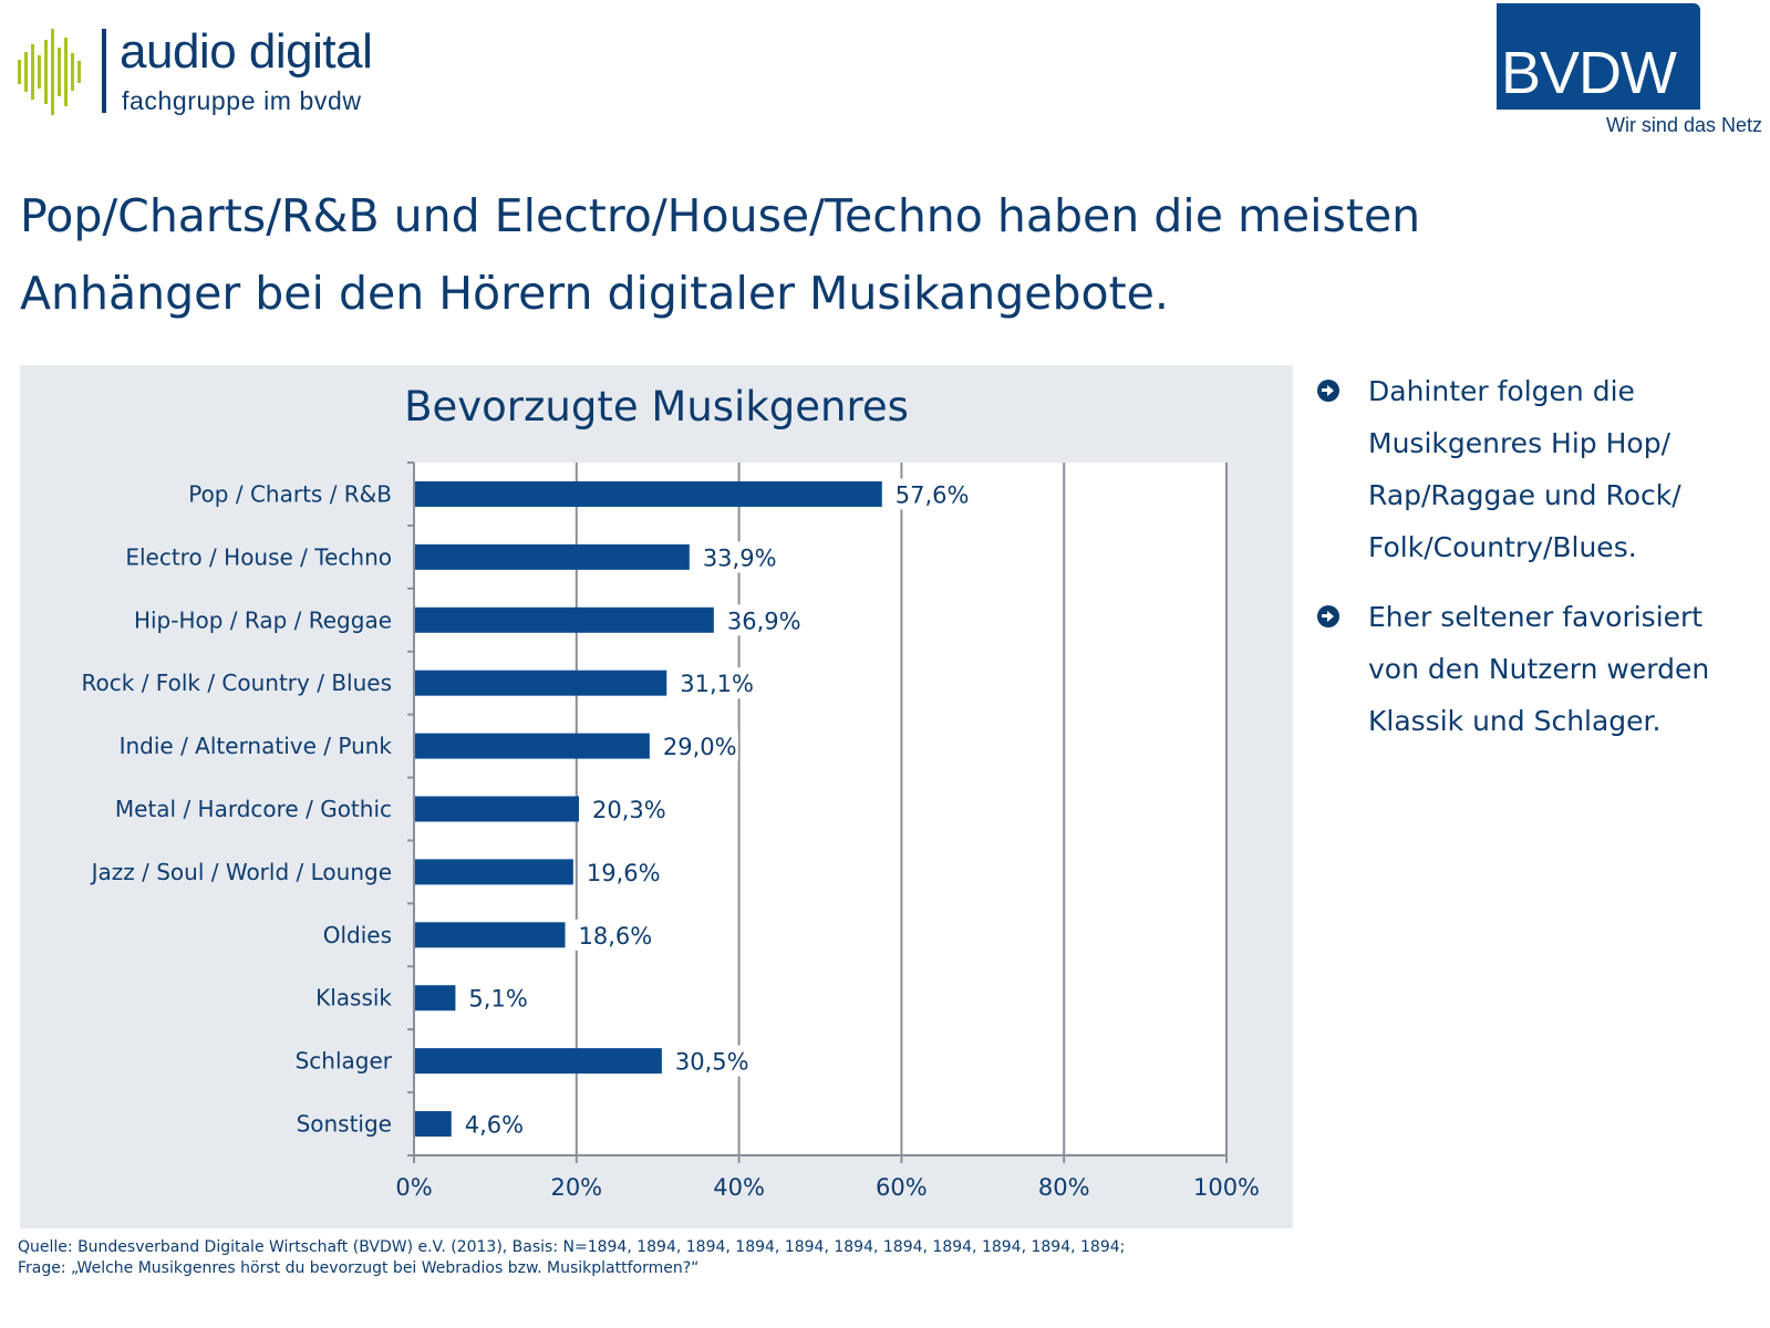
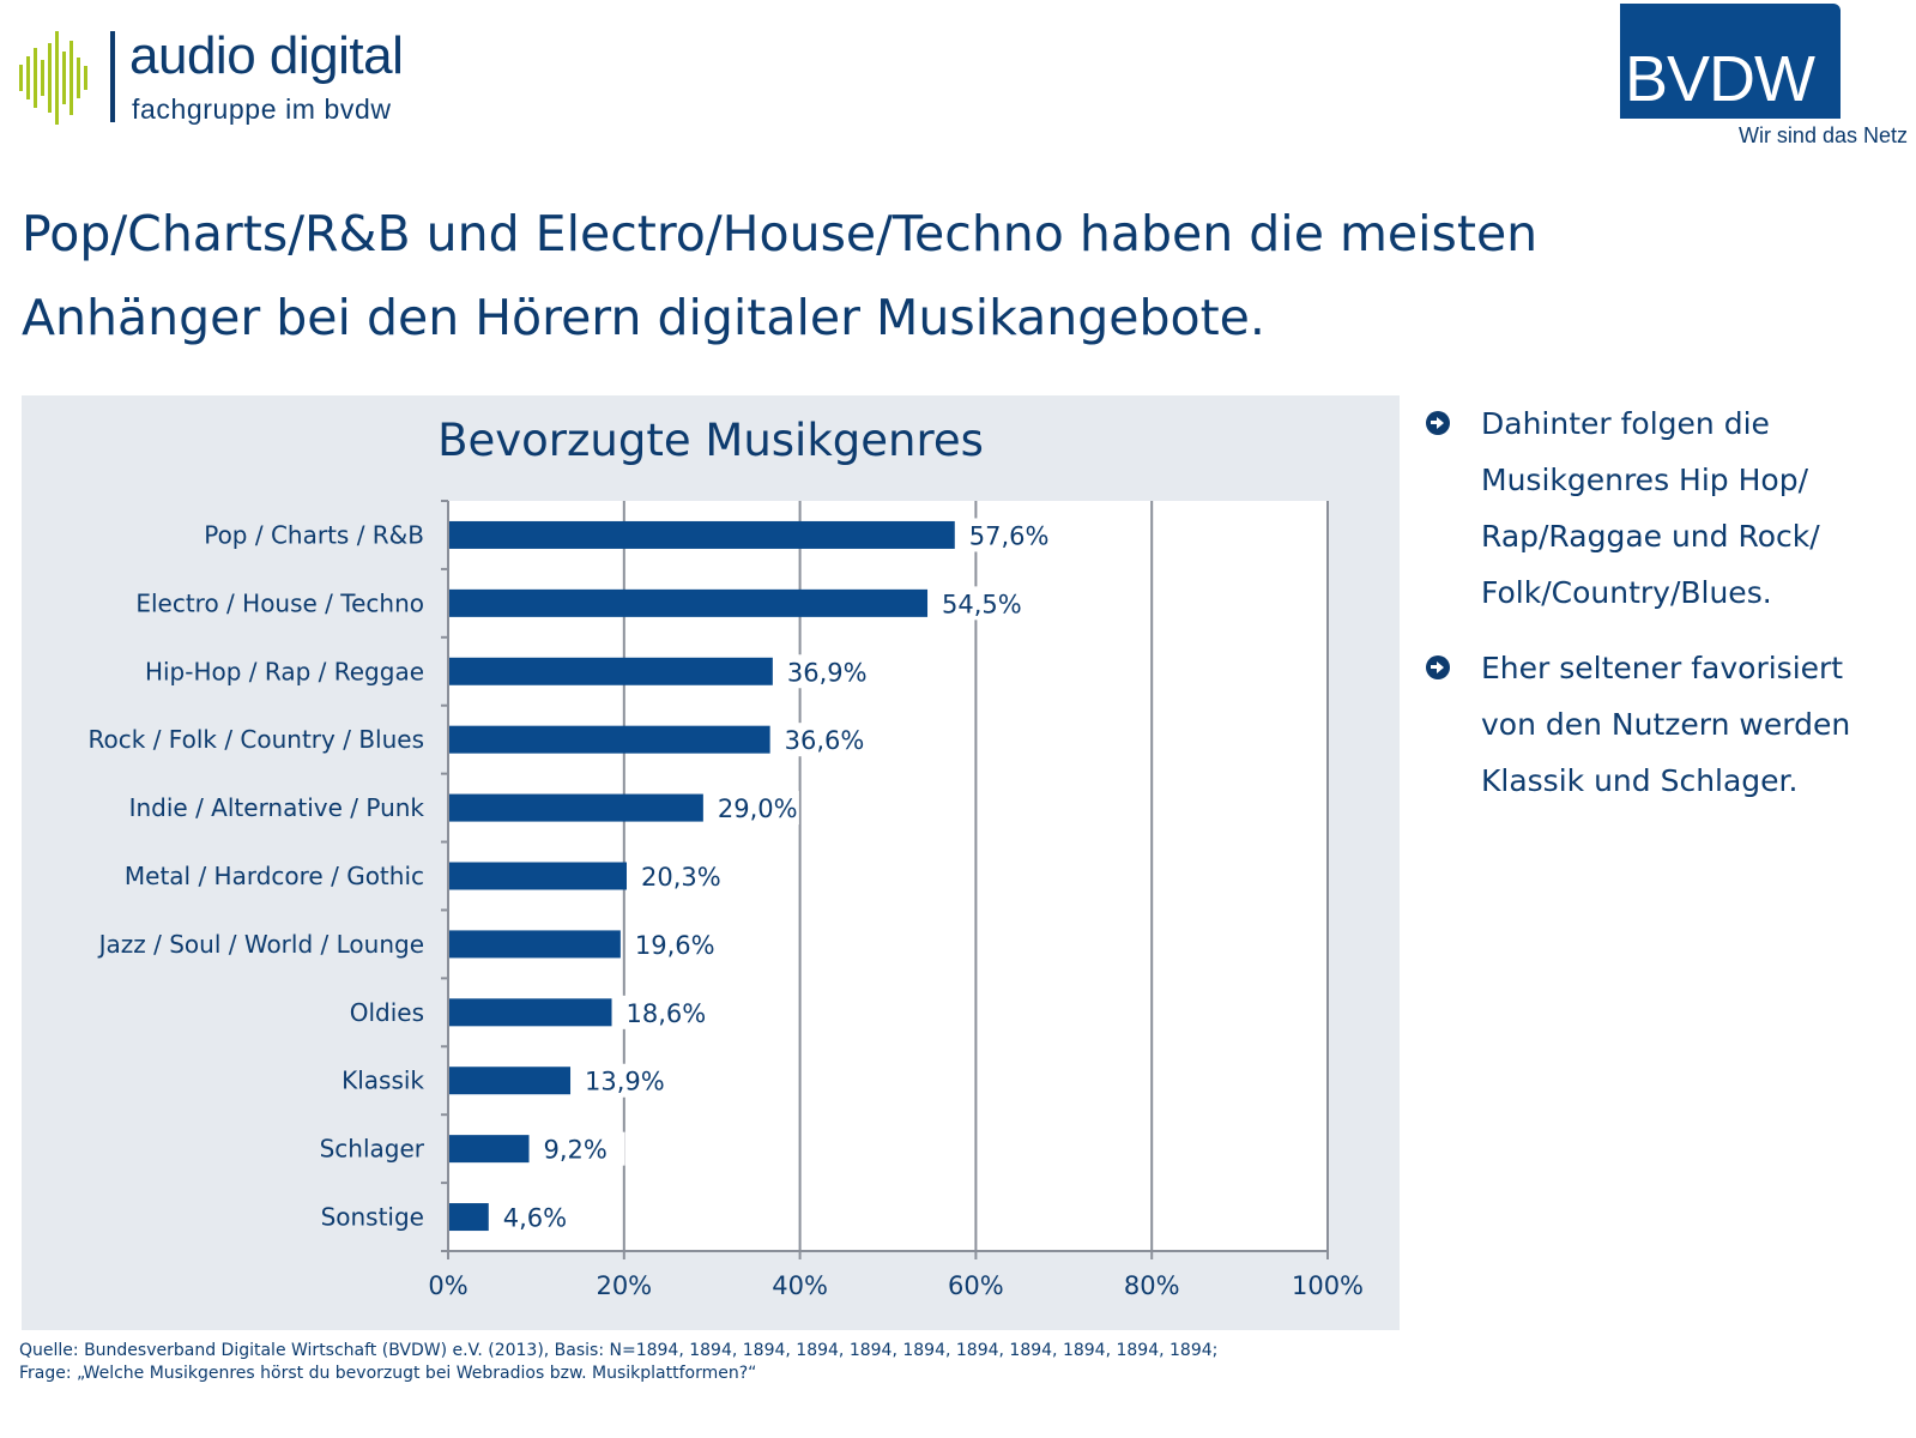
Electro / House / Techno: 33,9% -> 54,5%
Rock / Folk / Country / Blues: 31,1% -> 36,6%
Klassik: 5,1% -> 13,9%
Schlager: 30,5% -> 9,2%
